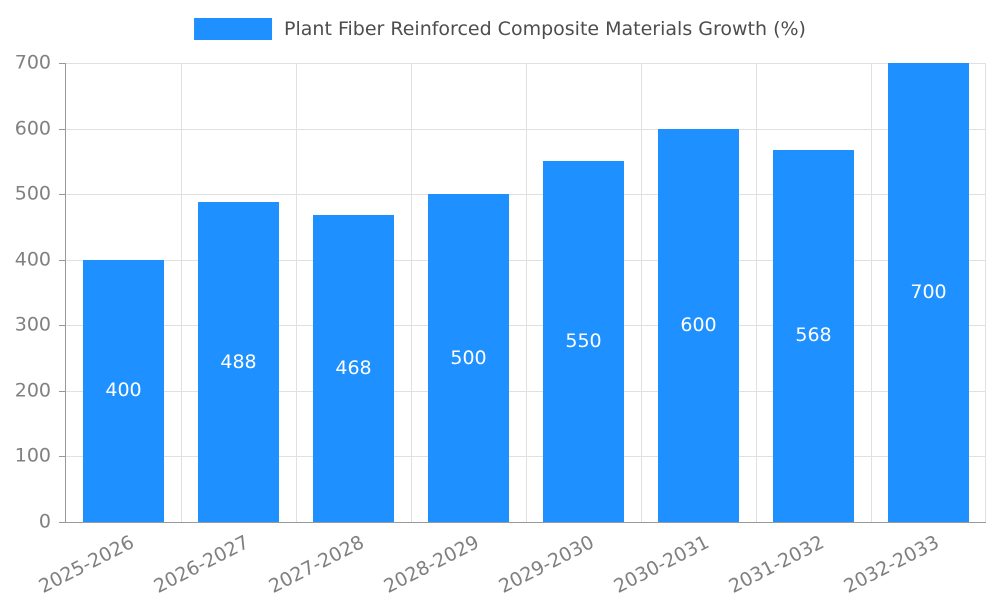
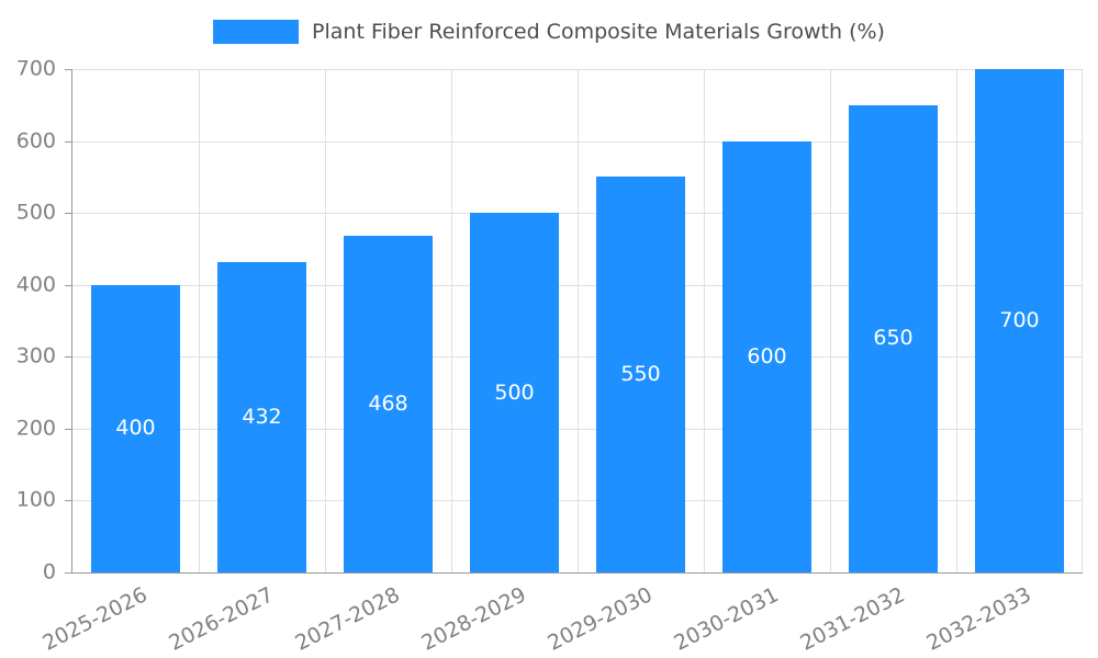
2026-2027: 488 -> 432
2031-2032: 568 -> 650
